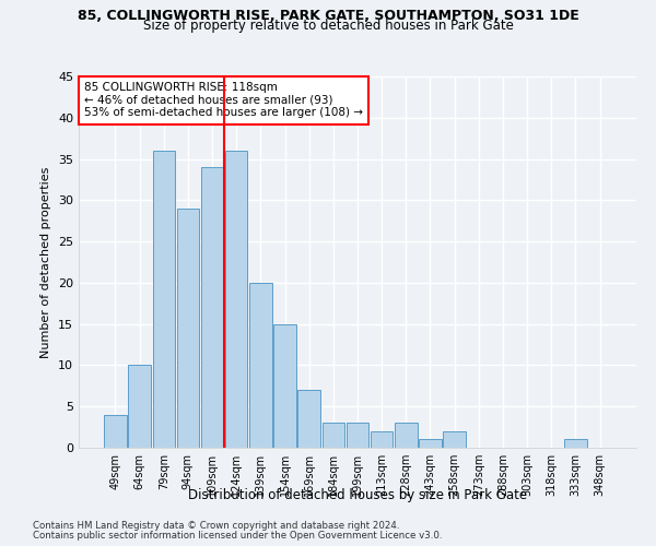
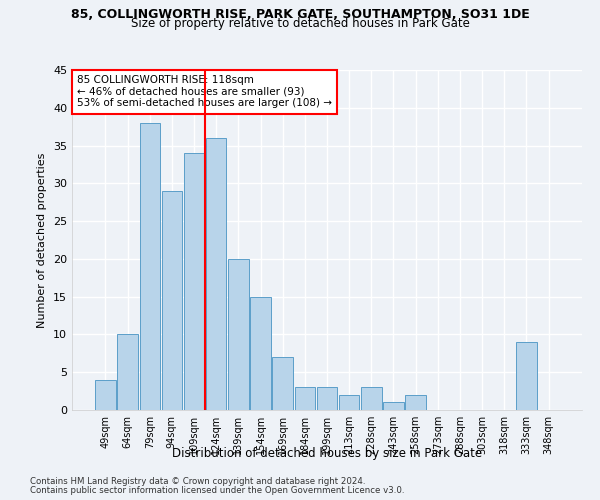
79sqm: 36 -> 38
333sqm: 1 -> 9
